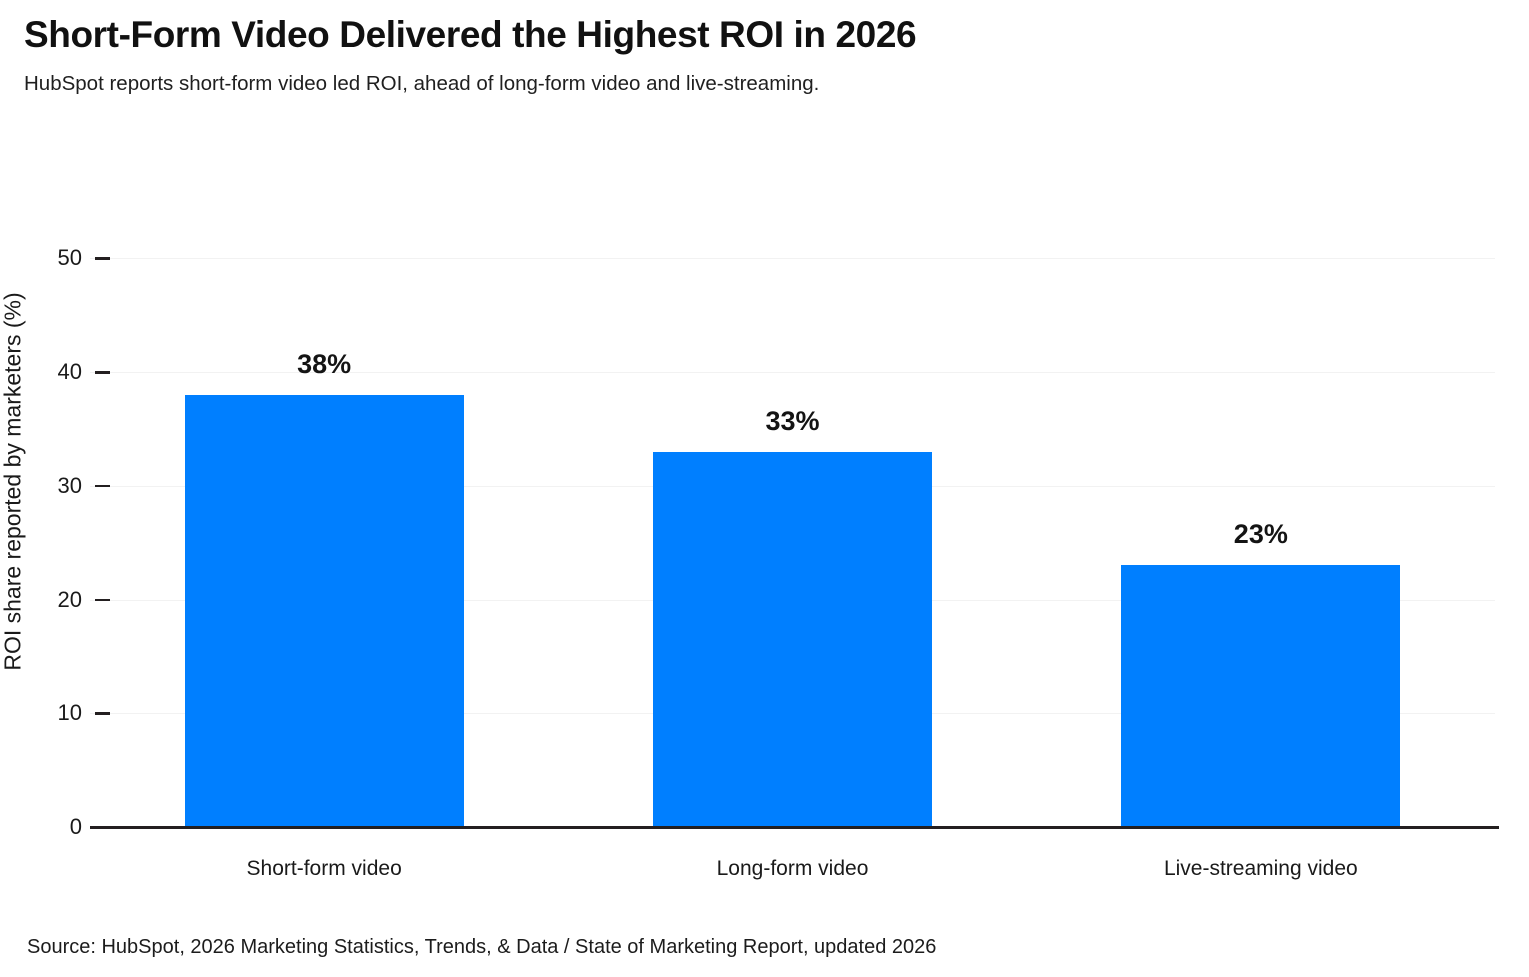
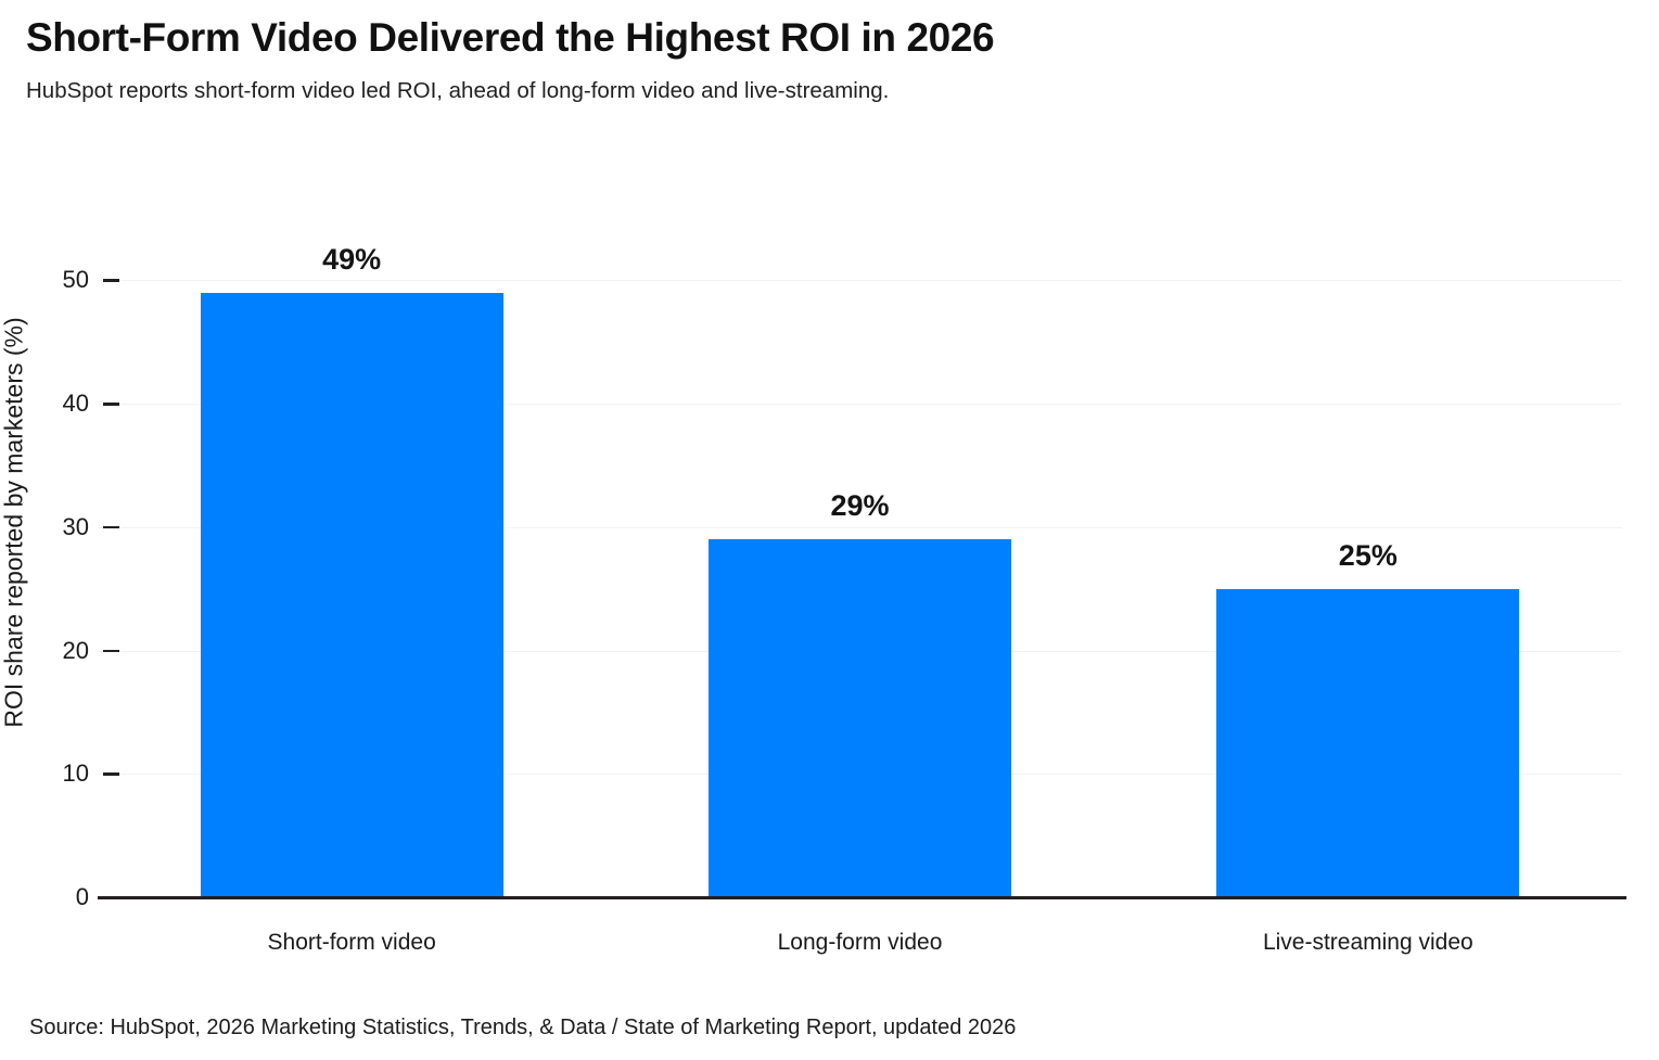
Short-form video: 38% -> 49%
Long-form video: 33% -> 29%
Live-streaming video: 23% -> 25%
